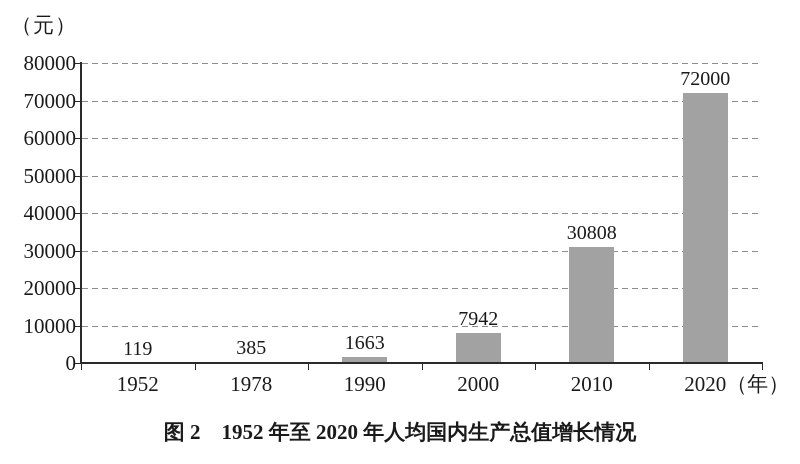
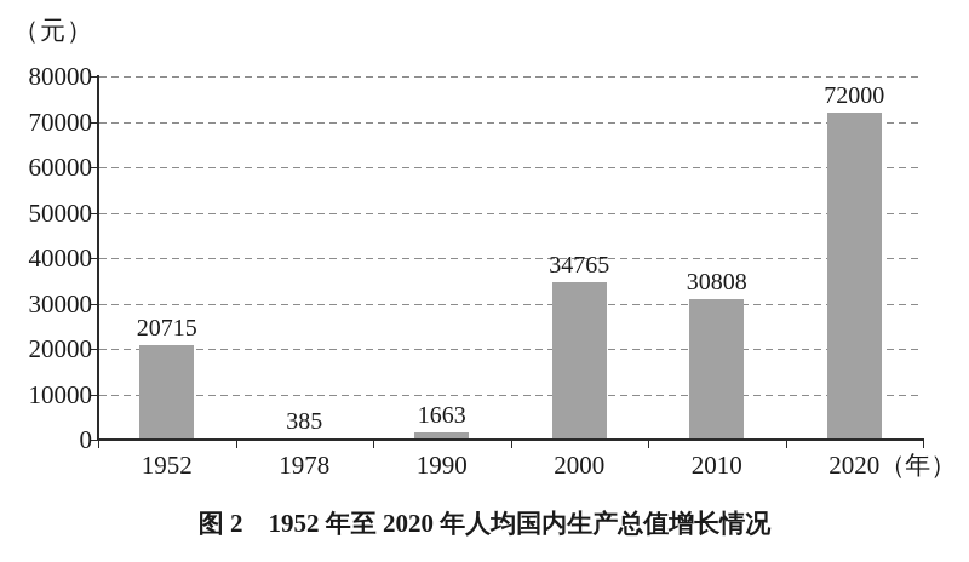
1952: 119 -> 20715
2000: 7942 -> 34765
